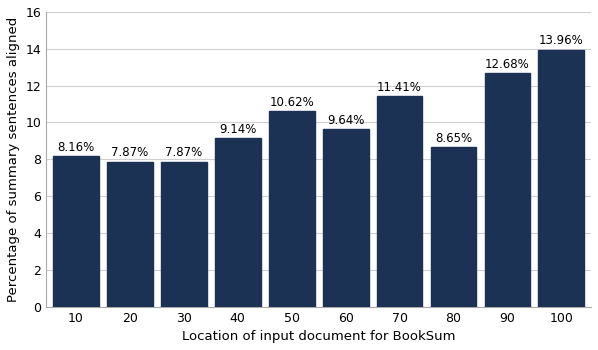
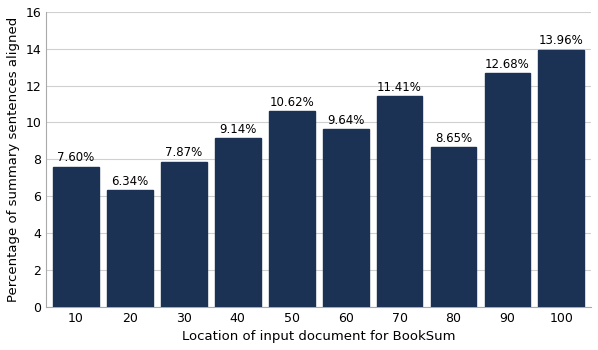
10: 8.16% -> 7.60%
20: 7.87% -> 6.34%
